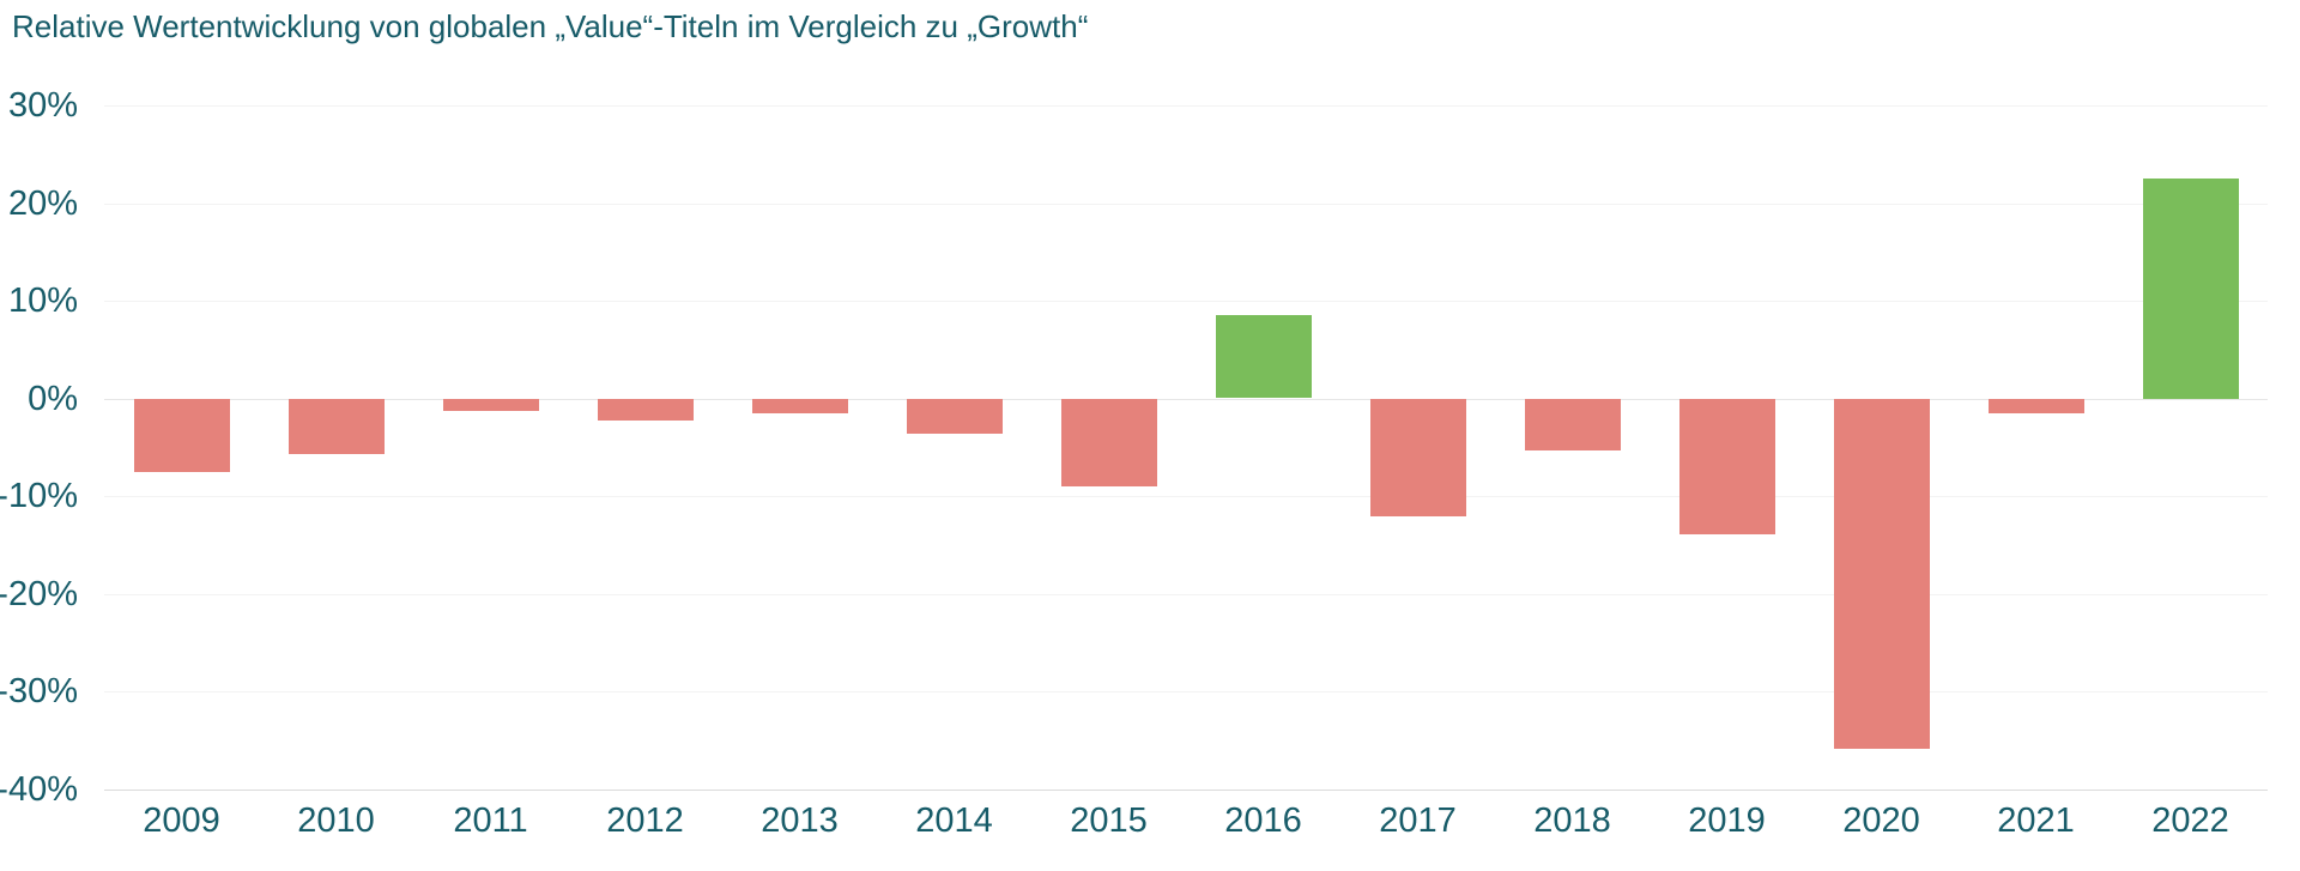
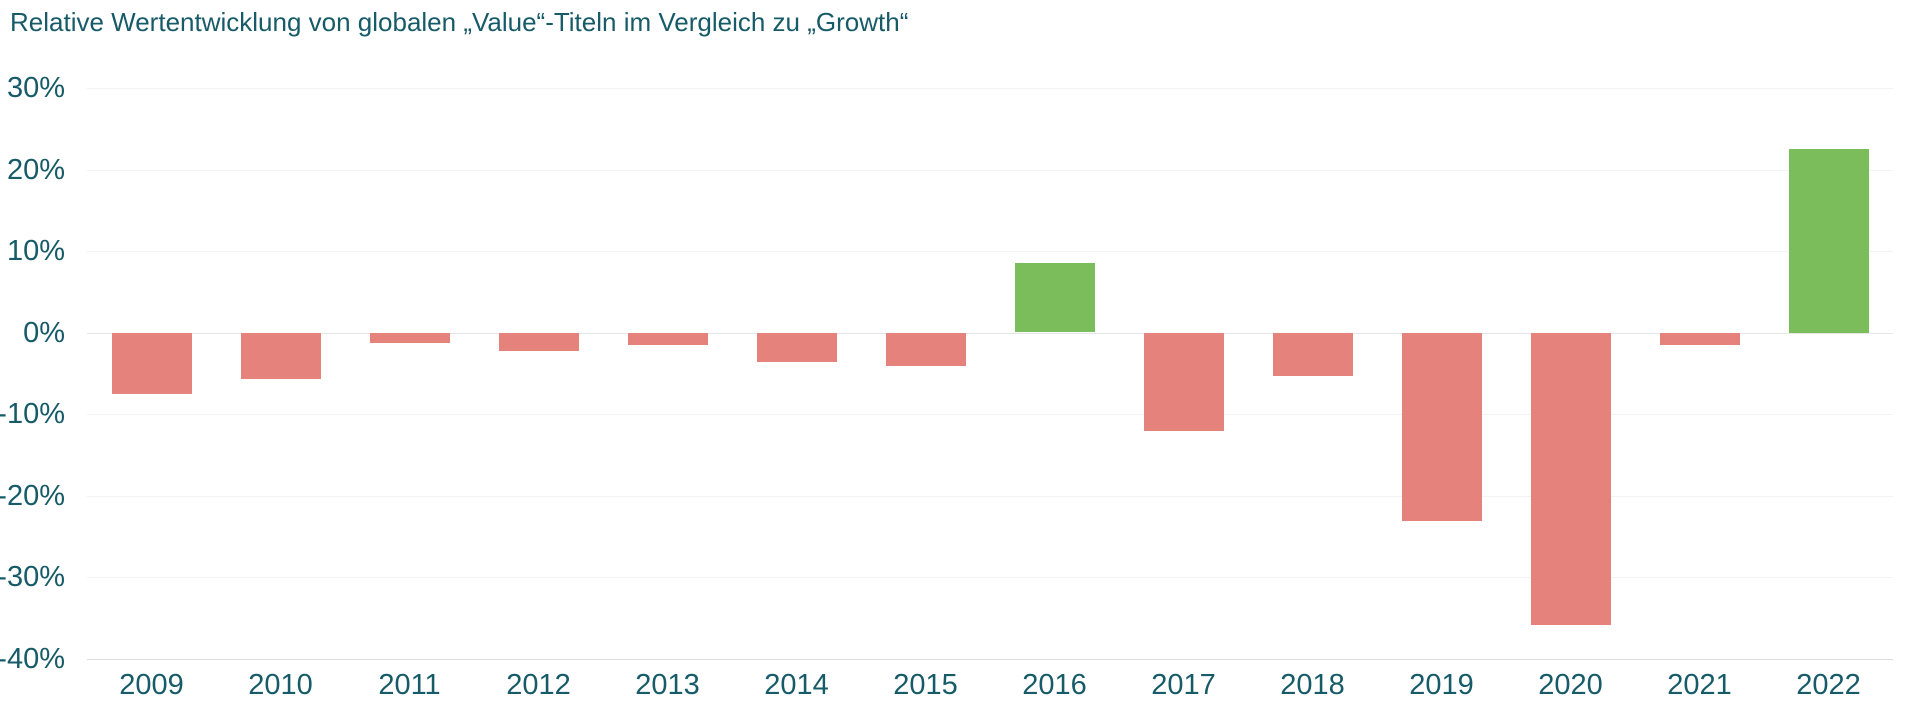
2015: -9% -> -4%
2019: -14% -> -23%
